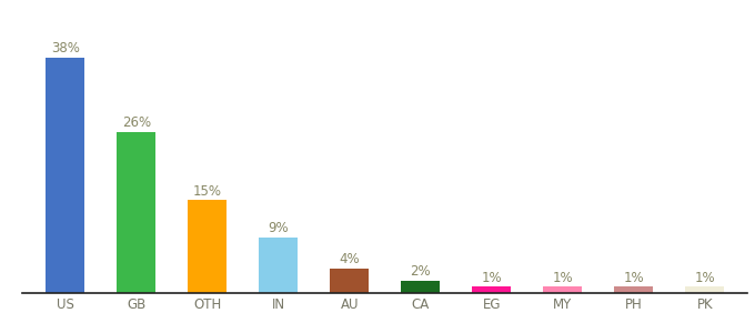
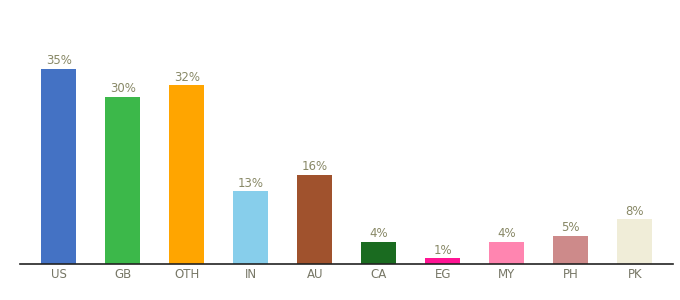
US: 38% -> 35%
GB: 26% -> 30%
OTH: 15% -> 32%
IN: 9% -> 13%
AU: 4% -> 16%
CA: 2% -> 4%
MY: 1% -> 4%
PH: 1% -> 5%
PK: 1% -> 8%
